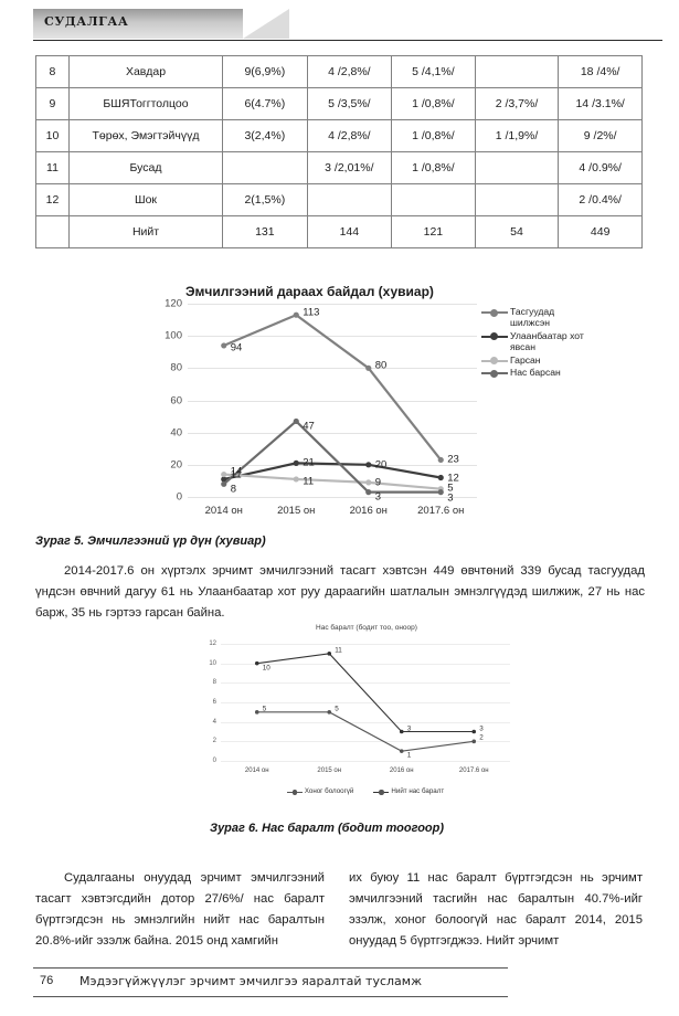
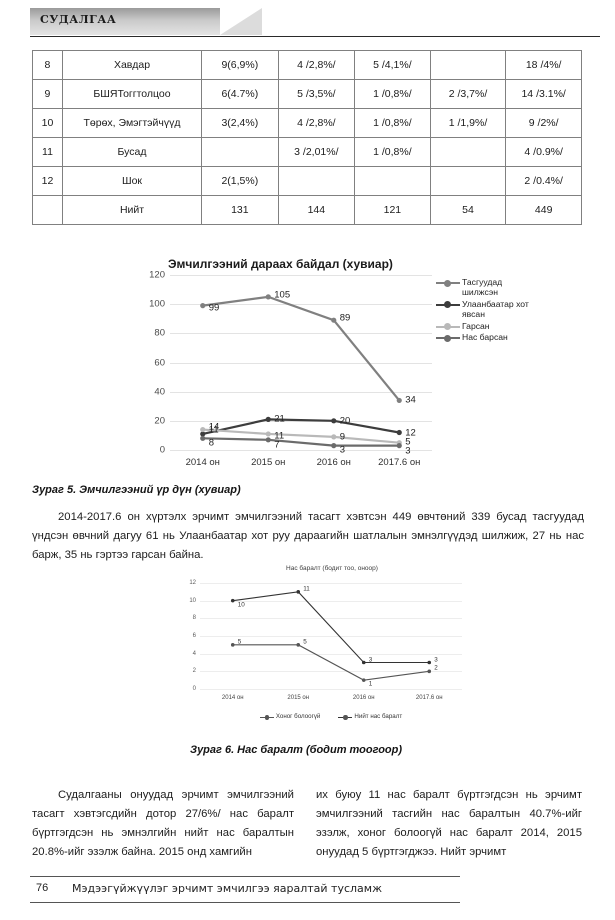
Эмчилгээний дараах байдал (хувиар)/Тасгуудад шилжсэн/2014 он: 94 -> 99
Эмчилгээний дараах байдал (хувиар)/Тасгуудад шилжсэн/2015 он: 113 -> 105
Эмчилгээний дараах байдал (хувиар)/Нас барсан/2015 он: 47 -> 7
Эмчилгээний дараах байдал (хувиар)/Тасгуудад шилжсэн/2016 он: 80 -> 89
Эмчилгээний дараах байдал (хувиар)/Тасгуудад шилжсэн/2017.6 он: 23 -> 34
